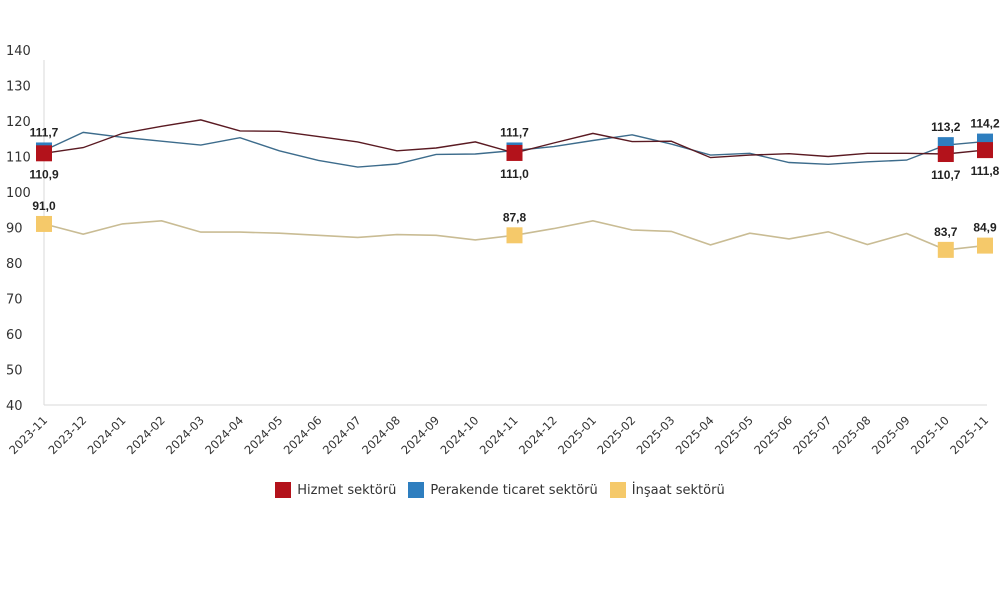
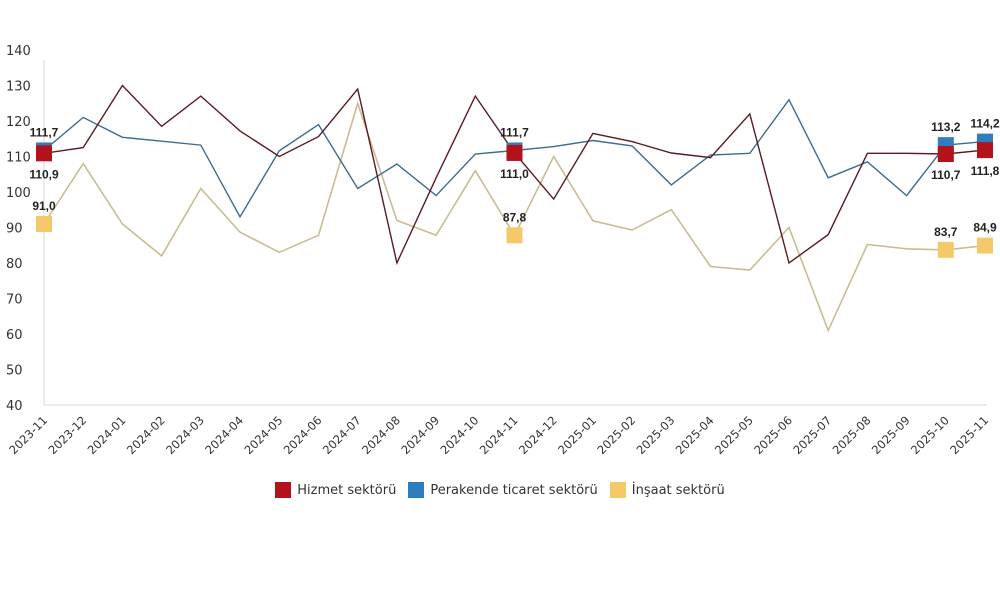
Perakende ticaret sektörü/2023-12: 117 -> 121
İnşaat sektörü/2023-12: 88 -> 108
Hizmet sektörü/2024-01: 116 -> 130
İnşaat sektörü/2024-02: 92 -> 82
Hizmet sektörü/2024-03: 120 -> 127
İnşaat sektörü/2024-03: 89 -> 101
Perakende ticaret sektörü/2024-04: 115 -> 93
Hizmet sektörü/2024-05: 117 -> 110
İnşaat sektörü/2024-05: 88 -> 83
Perakende ticaret sektörü/2024-06: 109 -> 119
Hizmet sektörü/2024-07: 114 -> 129
Perakende ticaret sektörü/2024-07: 107 -> 101
İnşaat sektörü/2024-07: 87 -> 125
Hizmet sektörü/2024-08: 112 -> 80
İnşaat sektörü/2024-08: 88 -> 92
Hizmet sektörü/2024-09: 112 -> 104
Perakende ticaret sektörü/2024-09: 111 -> 99
Hizmet sektörü/2024-10: 114 -> 127
İnşaat sektörü/2024-10: 86 -> 106
Hizmet sektörü/2024-12: 114 -> 98
İnşaat sektörü/2024-12: 90 -> 110
Perakende ticaret sektörü/2025-02: 116 -> 113
Hizmet sektörü/2025-03: 114 -> 111
Perakende ticaret sektörü/2025-03: 114 -> 102
İnşaat sektörü/2025-03: 89 -> 95
İnşaat sektörü/2025-04: 85 -> 79
Hizmet sektörü/2025-05: 110 -> 122
İnşaat sektörü/2025-05: 88 -> 78
Hizmet sektörü/2025-06: 111 -> 80
Perakende ticaret sektörü/2025-06: 108 -> 126
İnşaat sektörü/2025-06: 87 -> 90
Hizmet sektörü/2025-07: 110 -> 88
Perakende ticaret sektörü/2025-07: 108 -> 104
İnşaat sektörü/2025-07: 89 -> 61
Perakende ticaret sektörü/2025-09: 109 -> 99
İnşaat sektörü/2025-09: 88 -> 84
